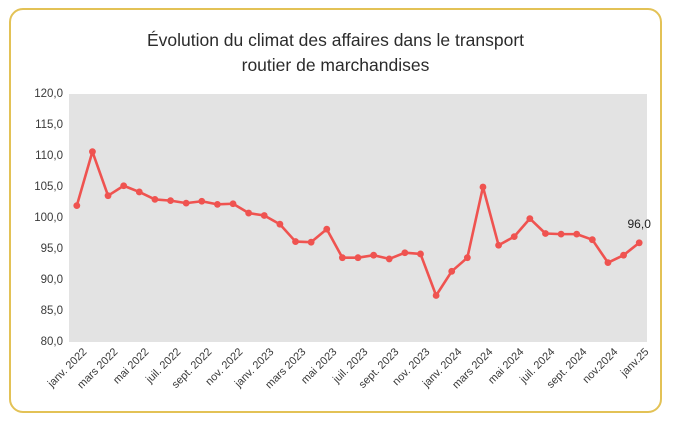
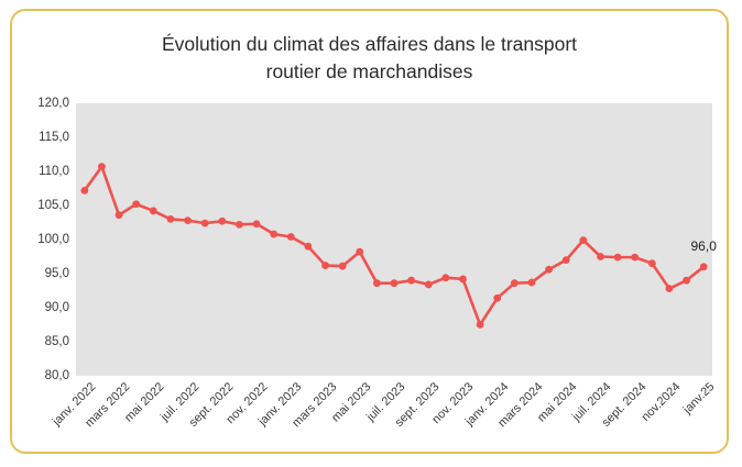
janv. 2022: 102 -> 107
mars 2024: 105 -> 94
